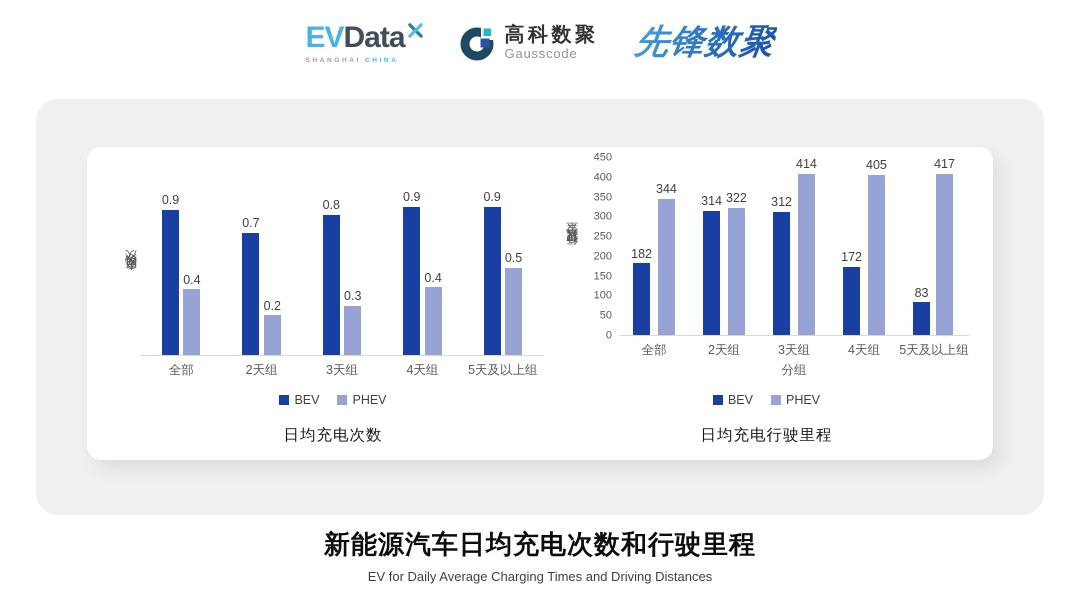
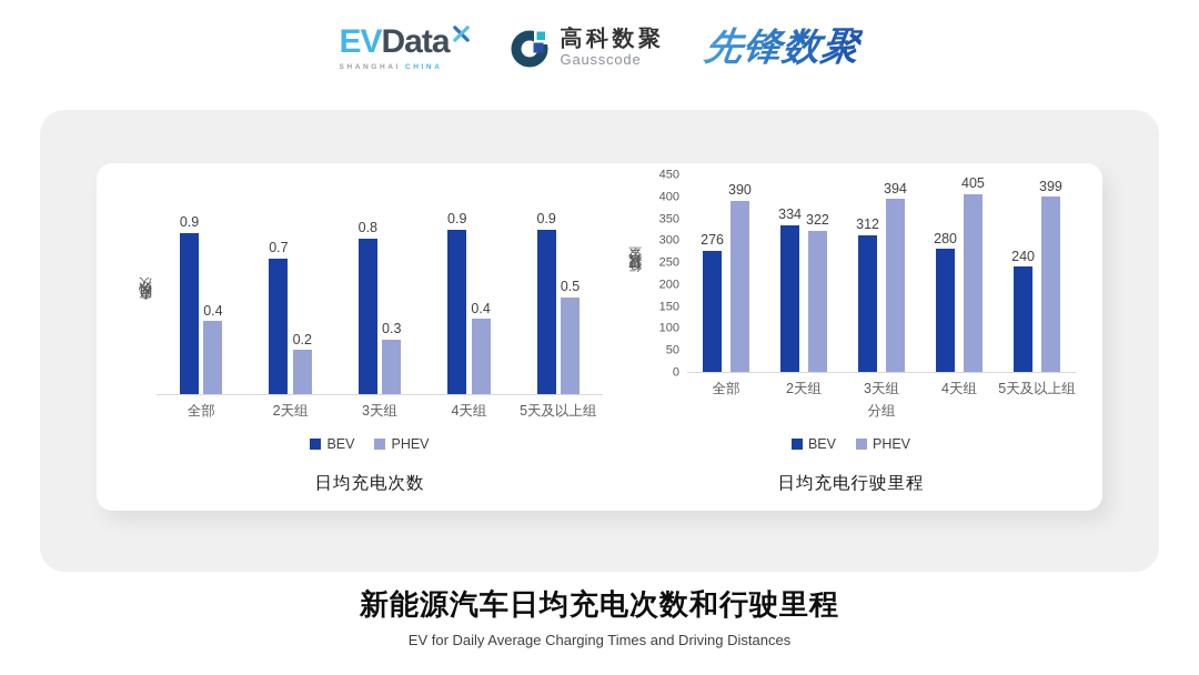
日均充电行驶里程/BEV/全部: 182 -> 276
日均充电行驶里程/PHEV/全部: 344 -> 390
日均充电行驶里程/BEV/2天组: 314 -> 334
日均充电行驶里程/PHEV/3天组: 414 -> 394
日均充电行驶里程/BEV/4天组: 172 -> 280
日均充电行驶里程/BEV/5天及以上组: 83 -> 240
日均充电行驶里程/PHEV/5天及以上组: 417 -> 399
